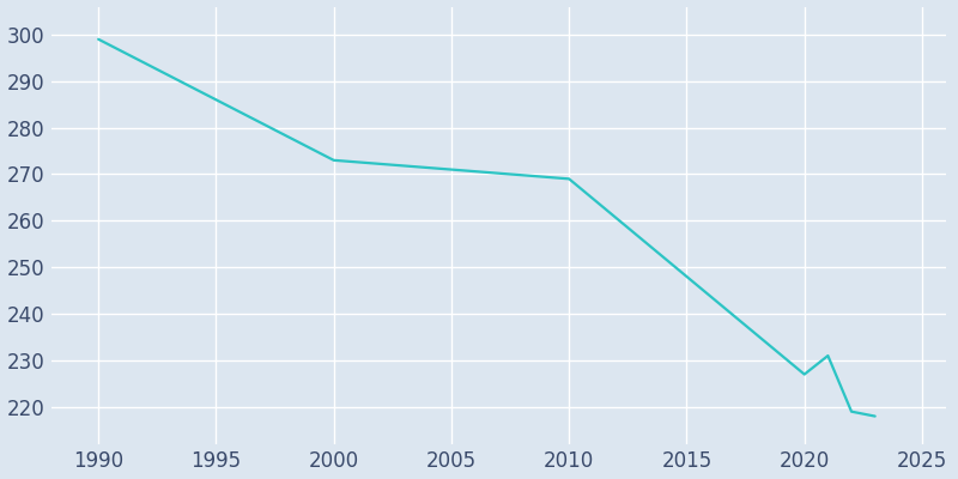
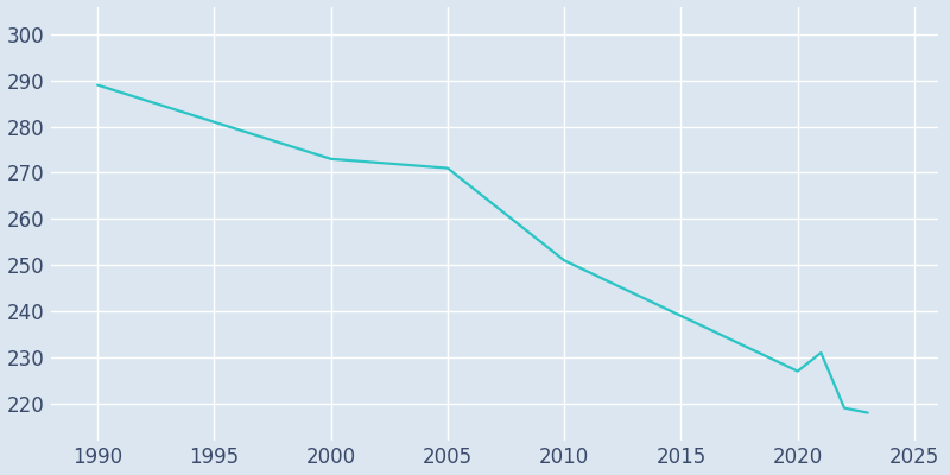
1990: 299 -> 289
2010: 269 -> 251
